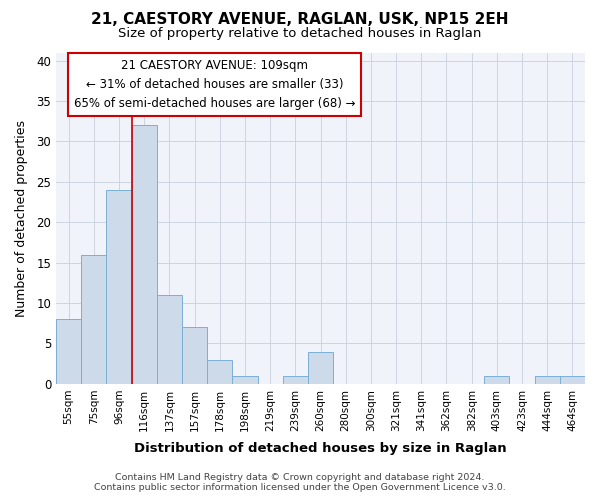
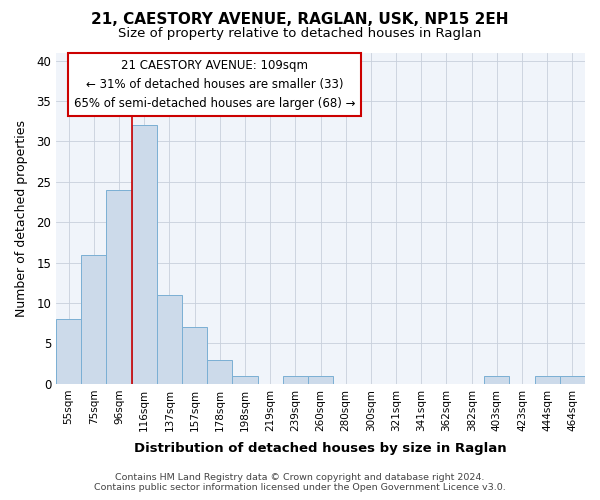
260sqm: 4 -> 1
